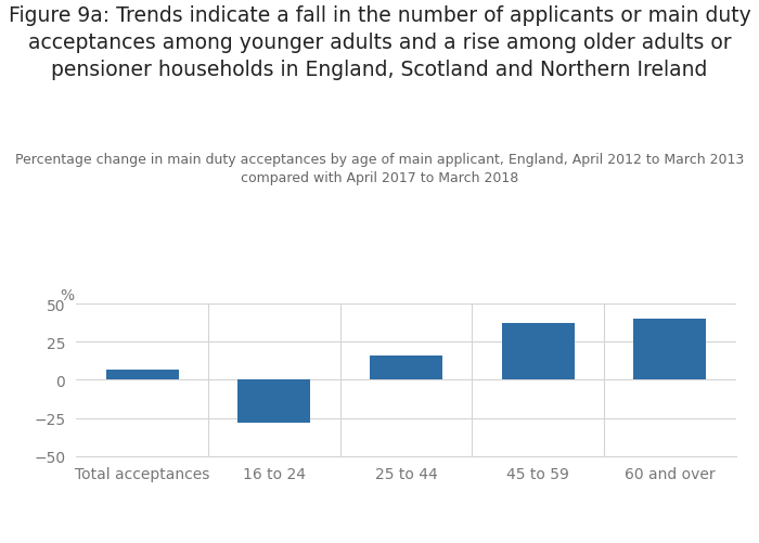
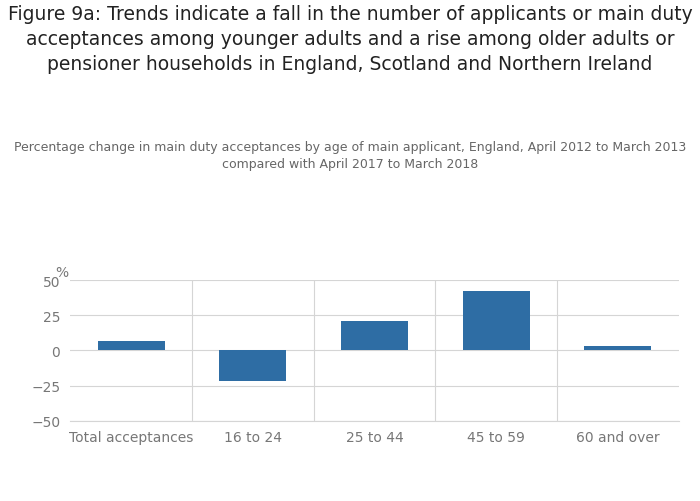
16 to 24: -28 -> -22
25 to 44: 16 -> 21
45 to 59: 37 -> 42
60 and over: 40 -> 3
